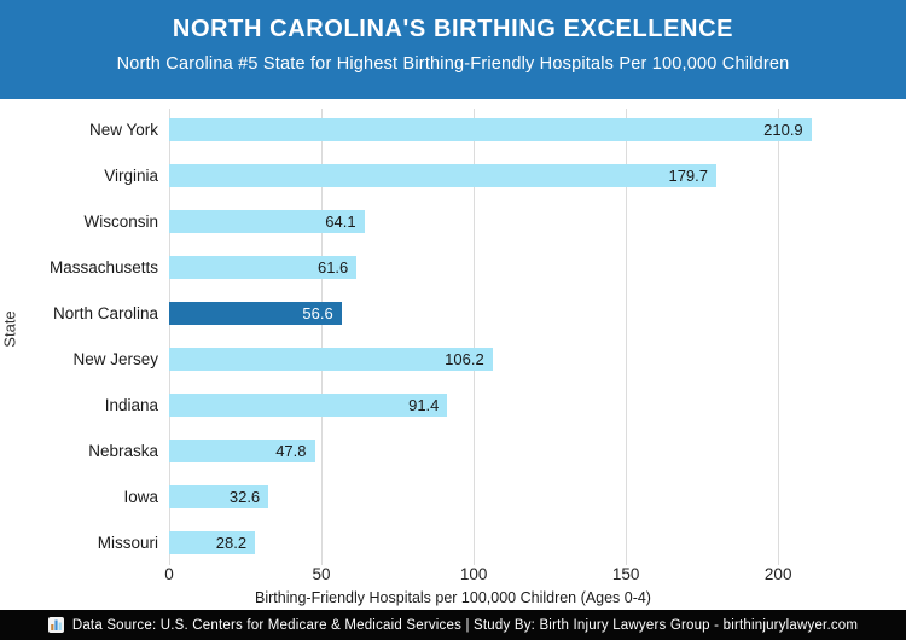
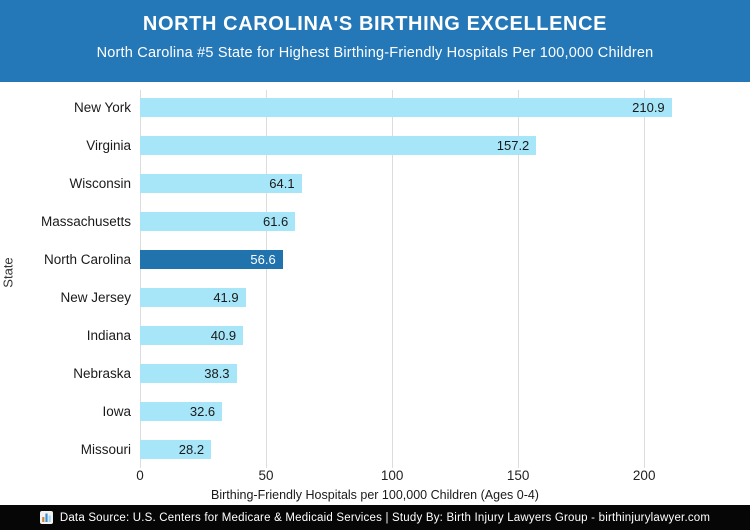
Virginia: 179.7 -> 157.2
New Jersey: 106.2 -> 41.9
Indiana: 91.4 -> 40.9
Nebraska: 47.8 -> 38.3
